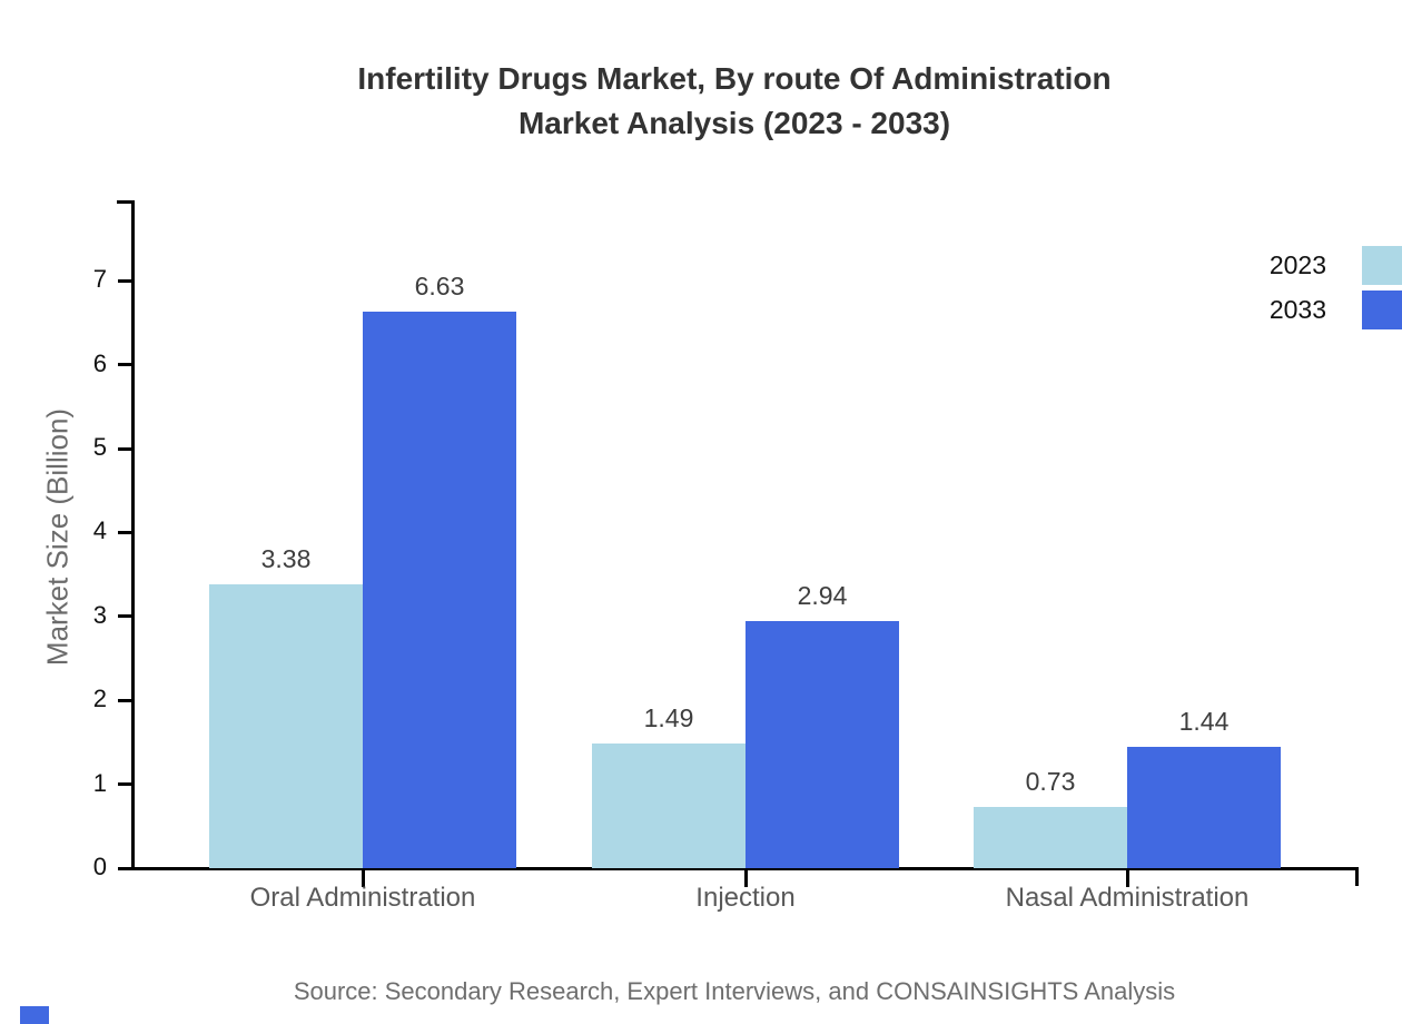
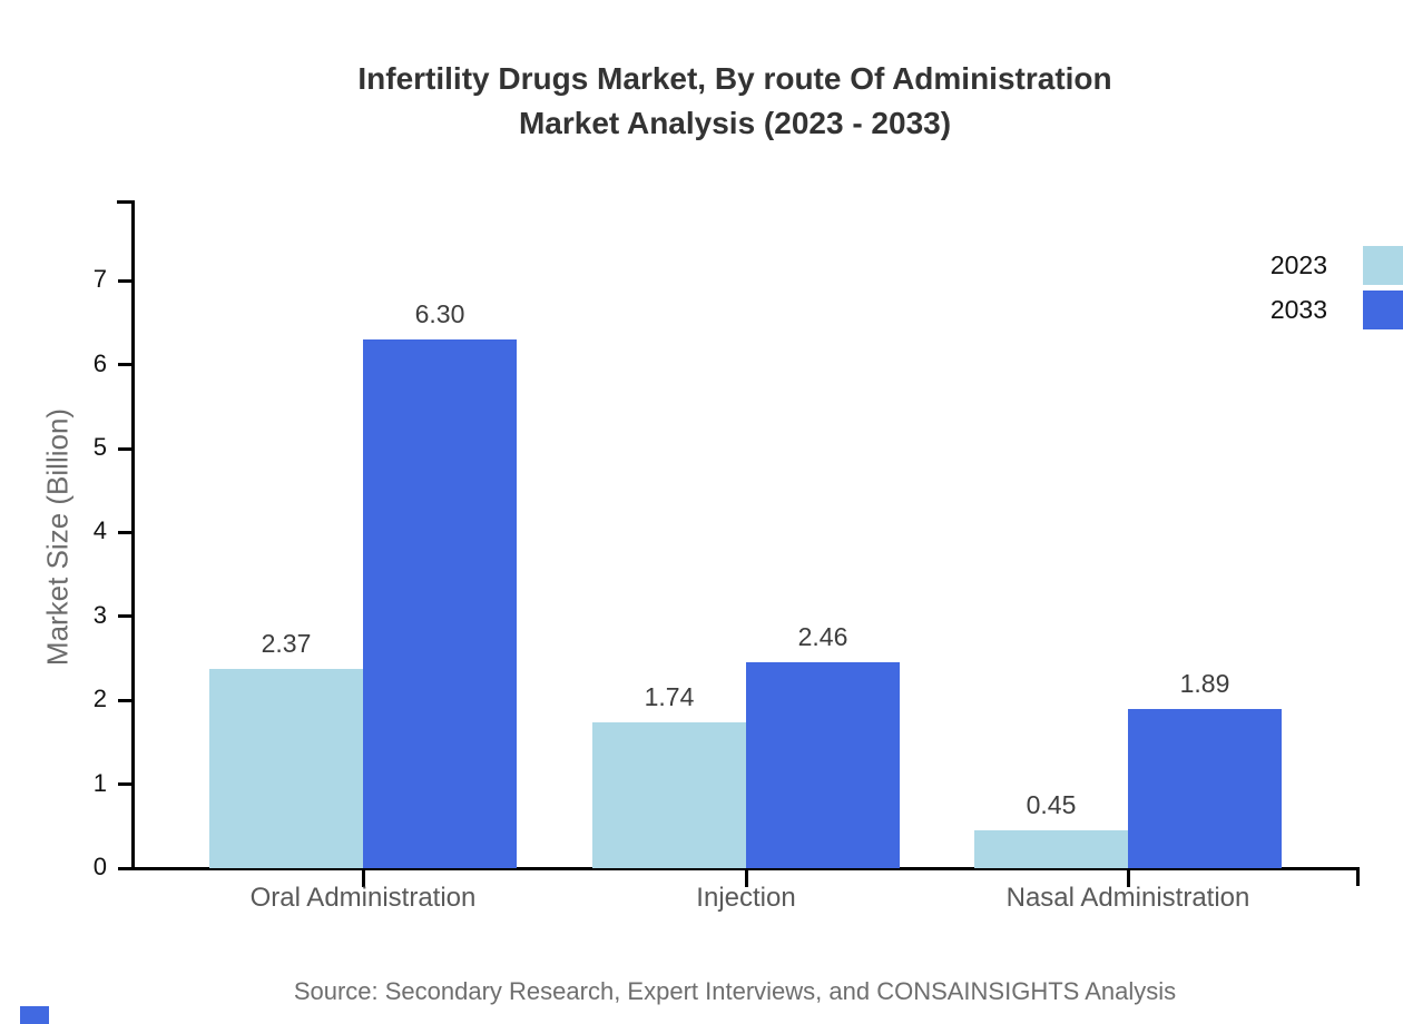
2023/Oral Administration: 3.38 -> 2.37
2033/Oral Administration: 6.63 -> 6.30
2023/Injection: 1.49 -> 1.74
2033/Injection: 2.94 -> 2.46
2023/Nasal Administration: 0.73 -> 0.45
2033/Nasal Administration: 1.44 -> 1.89
